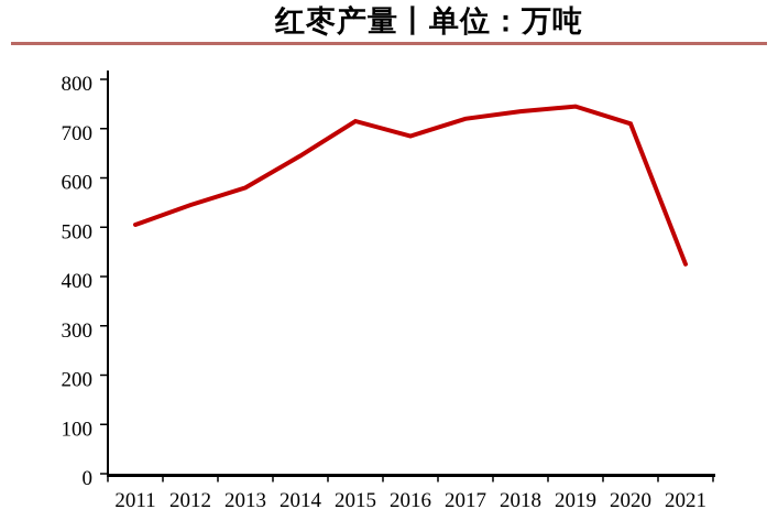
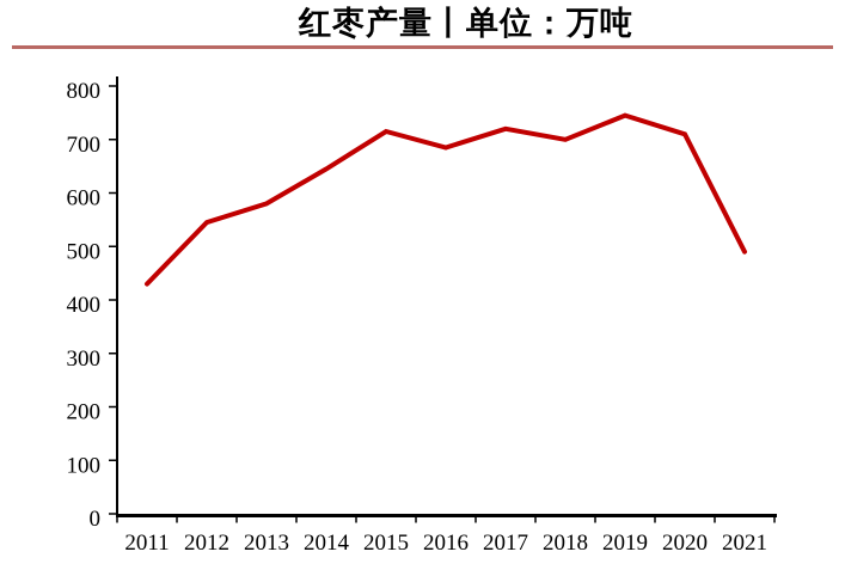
2011: 500 -> 430
2018: 740 -> 700
2021: 420 -> 490
